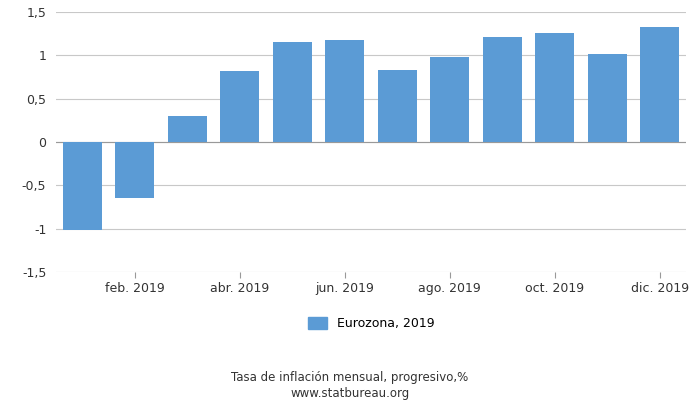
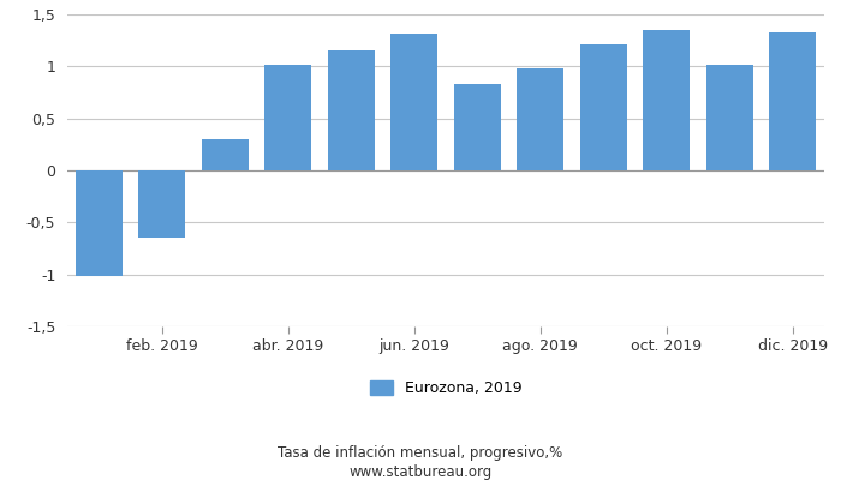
abr. 2019: 0,82 -> 1,02
jun. 2019: 1,18 -> 1,32
oct. 2019: 1,26 -> 1,35
